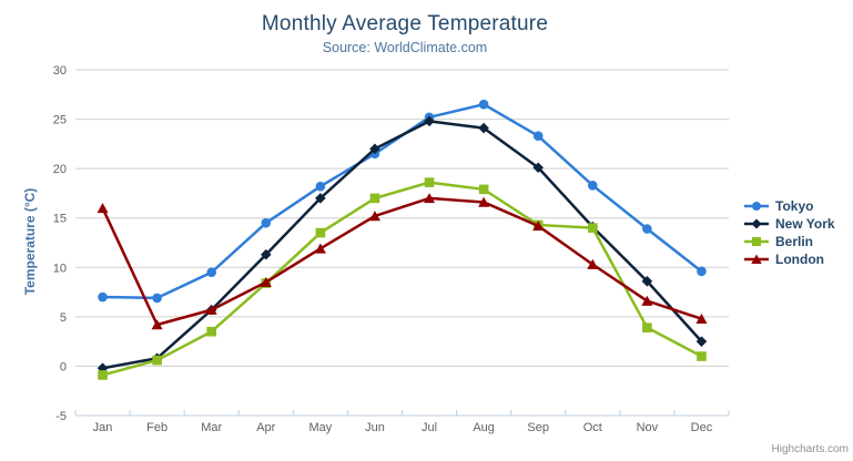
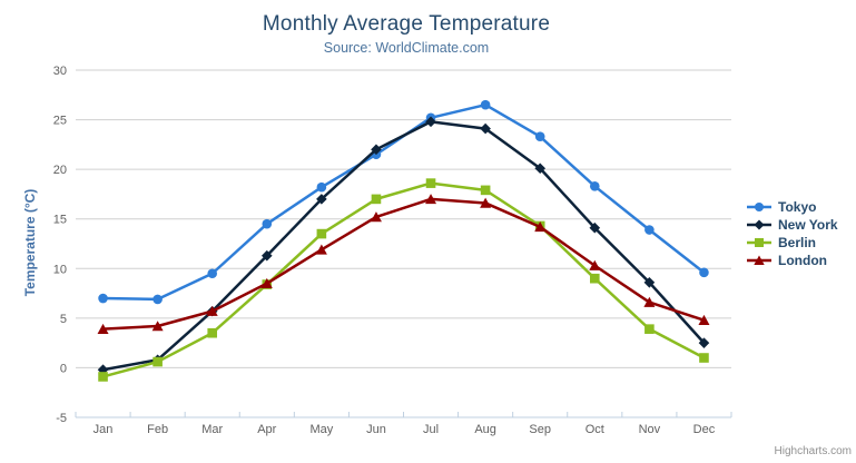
London/Jan: 16 -> 4
Berlin/Oct: 14 -> 9
